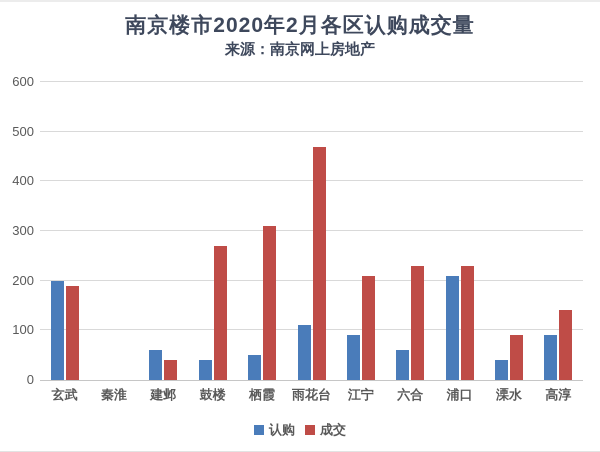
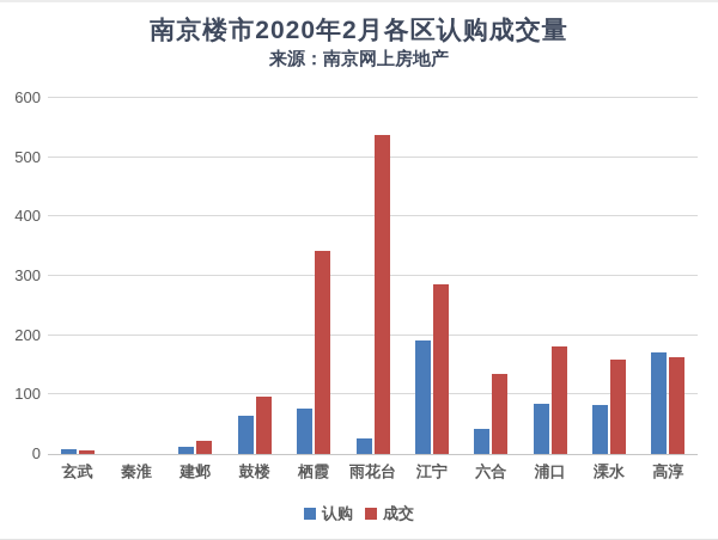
认购/玄武: 200 -> 10
成交/玄武: 190 -> 10
认购/建邺: 60 -> 10
成交/建邺: 40 -> 20
认购/鼓楼: 40 -> 60
成交/鼓楼: 270 -> 100
认购/栖霞: 50 -> 80
成交/栖霞: 310 -> 340
认购/雨花台: 110 -> 30
成交/雨花台: 470 -> 540
认购/江宁: 90 -> 190
成交/江宁: 210 -> 280
认购/六合: 60 -> 40
成交/六合: 230 -> 130
认购/浦口: 210 -> 80
成交/浦口: 230 -> 180
认购/溧水: 40 -> 80
成交/溧水: 90 -> 160
认购/高淳: 90 -> 170
成交/高淳: 140 -> 160
